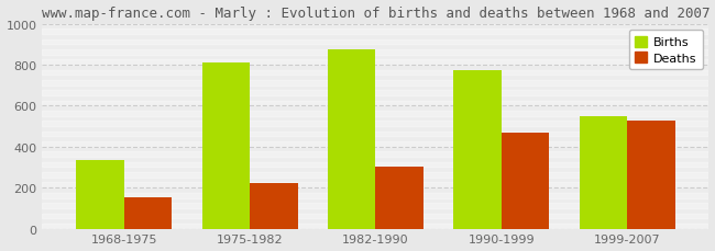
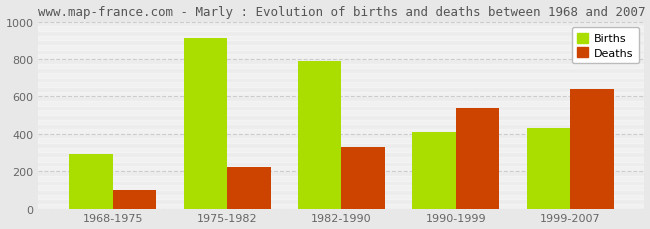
Births/1968-1975: 340 -> 290
Deaths/1968-1975: 150 -> 100
Births/1975-1982: 810 -> 910
Births/1982-1990: 870 -> 790
Deaths/1982-1990: 300 -> 330
Births/1990-1999: 770 -> 410
Deaths/1990-1999: 470 -> 540
Births/1999-2007: 550 -> 430
Deaths/1999-2007: 530 -> 640
